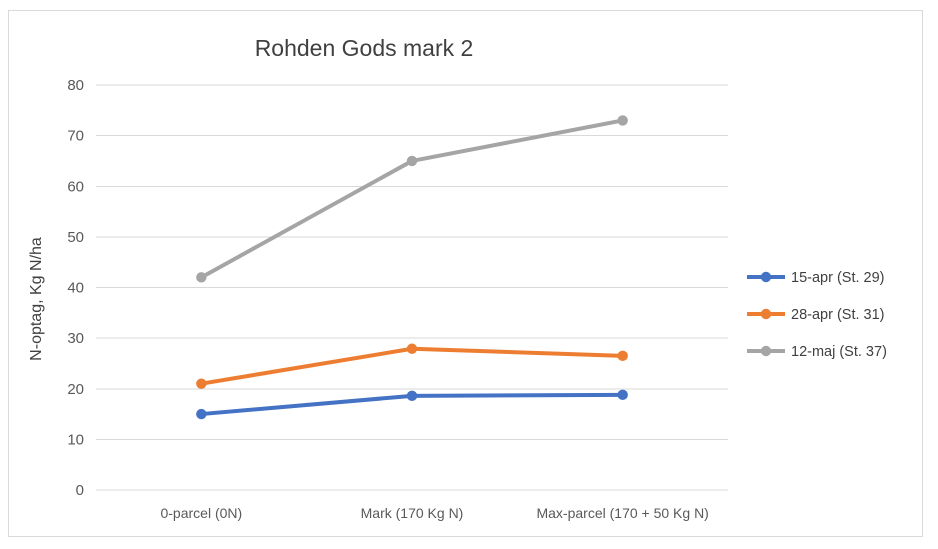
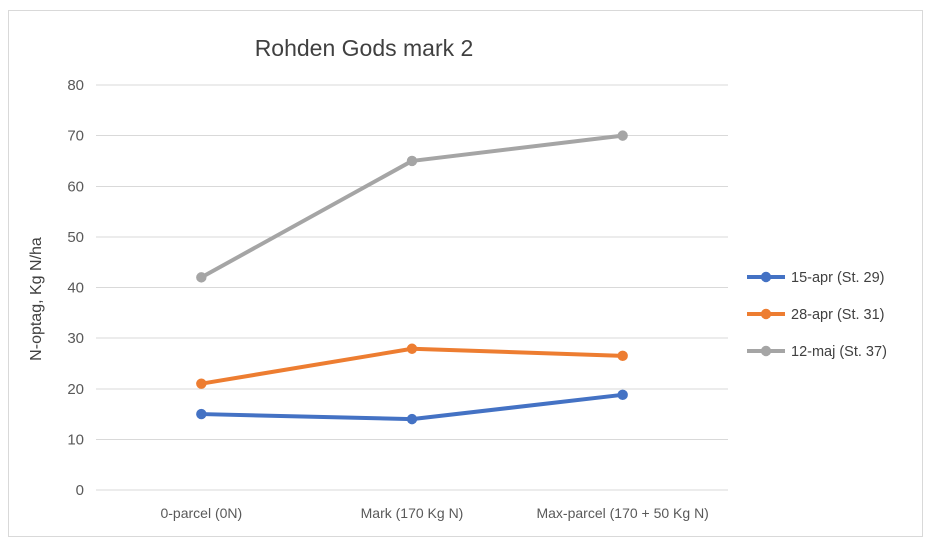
15-apr (St. 29)/Mark (170 Kg N): 19 -> 14
12-maj (St. 37)/Max-parcel (170 + 50 Kg N): 73 -> 70
